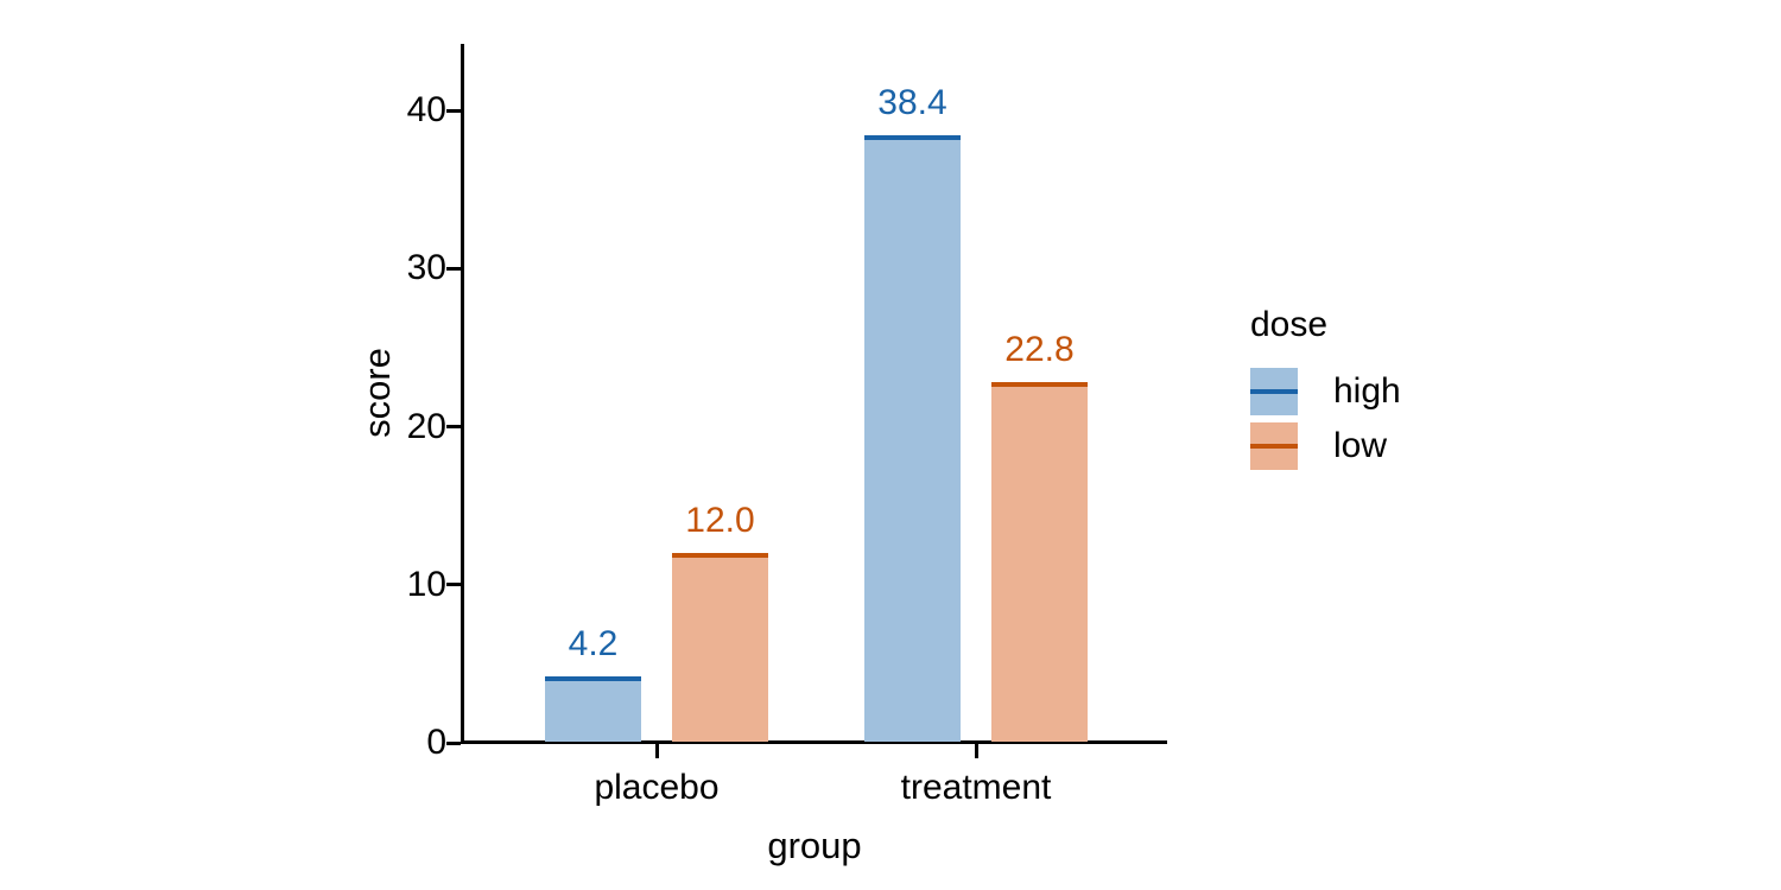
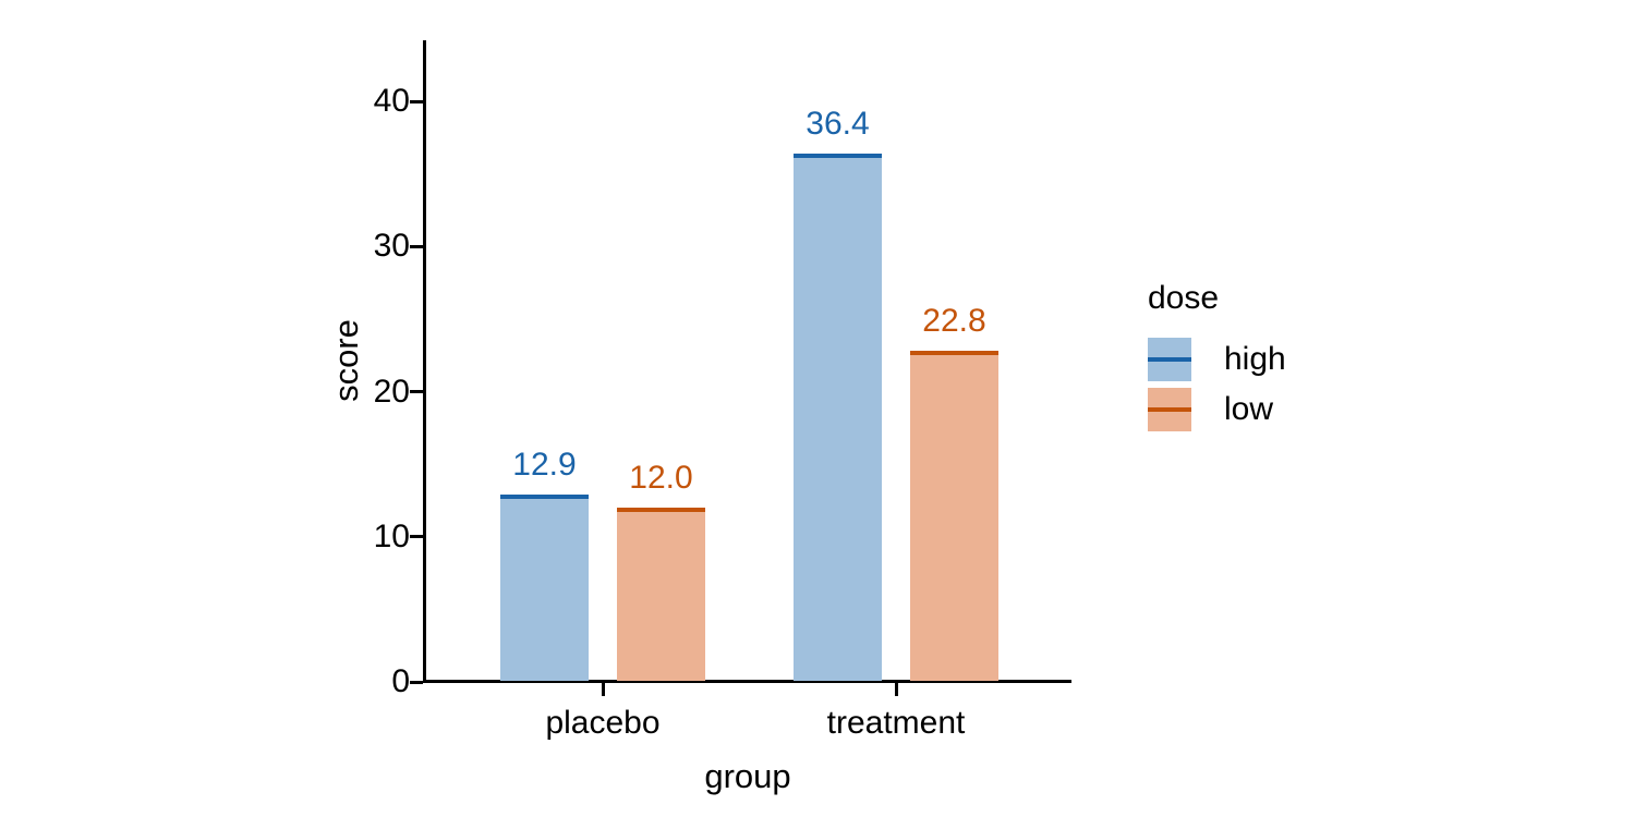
high/placebo: 4.2 -> 12.9
high/treatment: 38.4 -> 36.4
